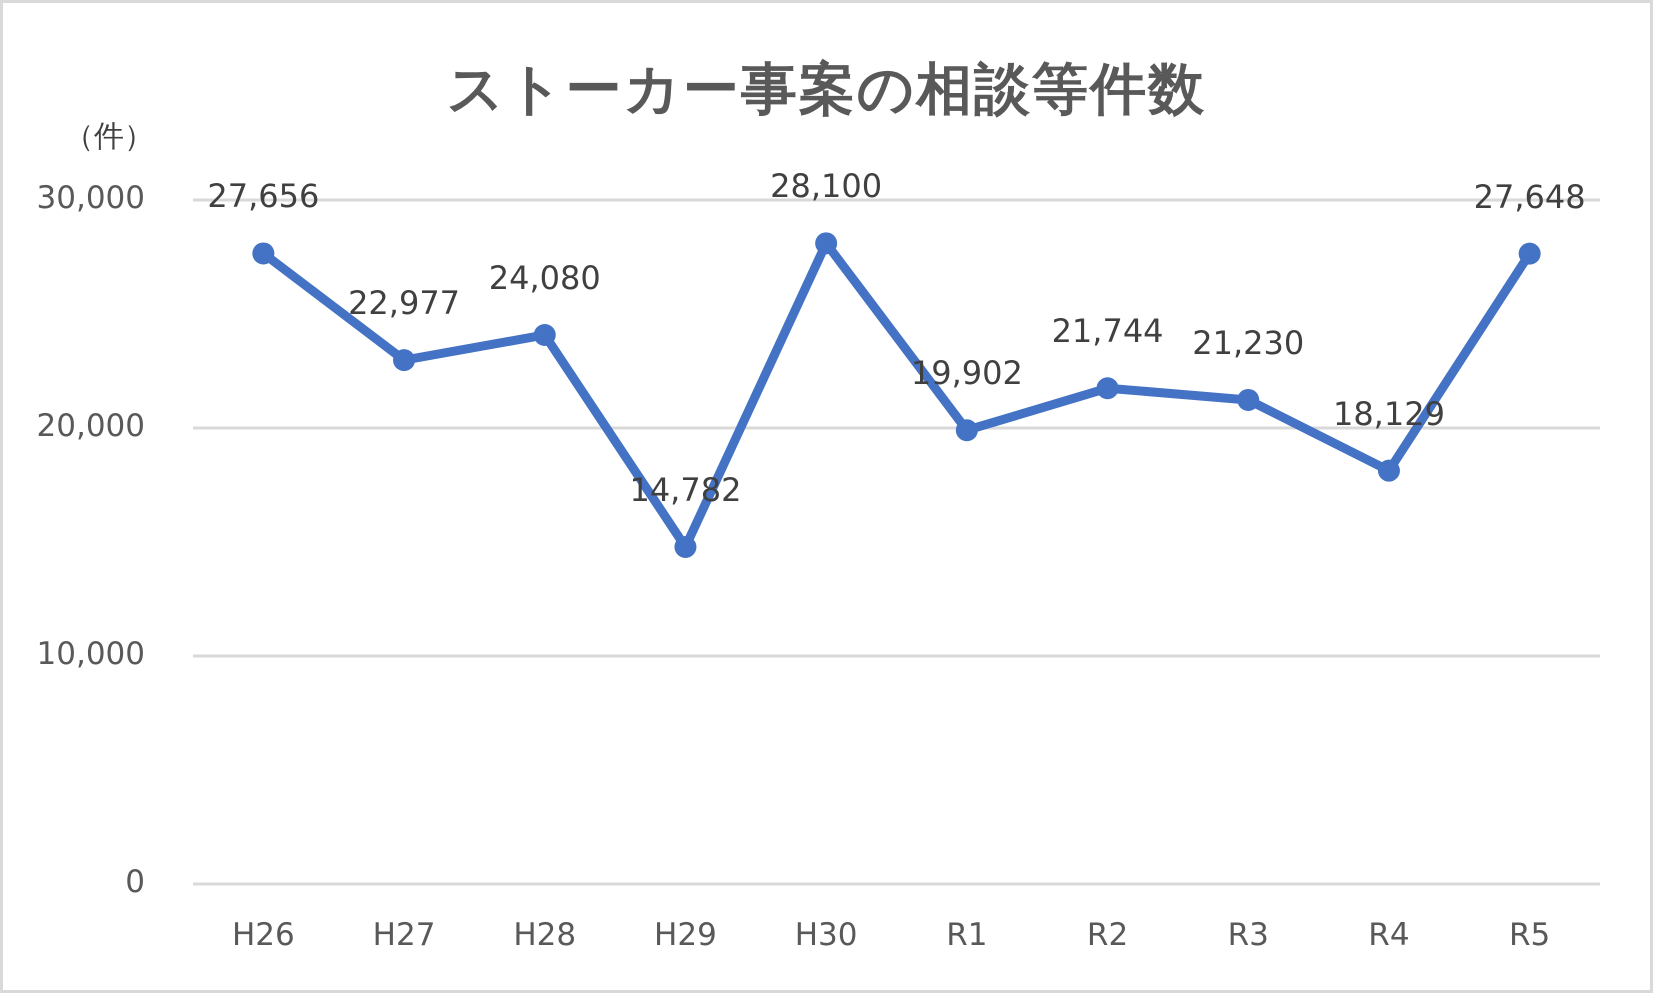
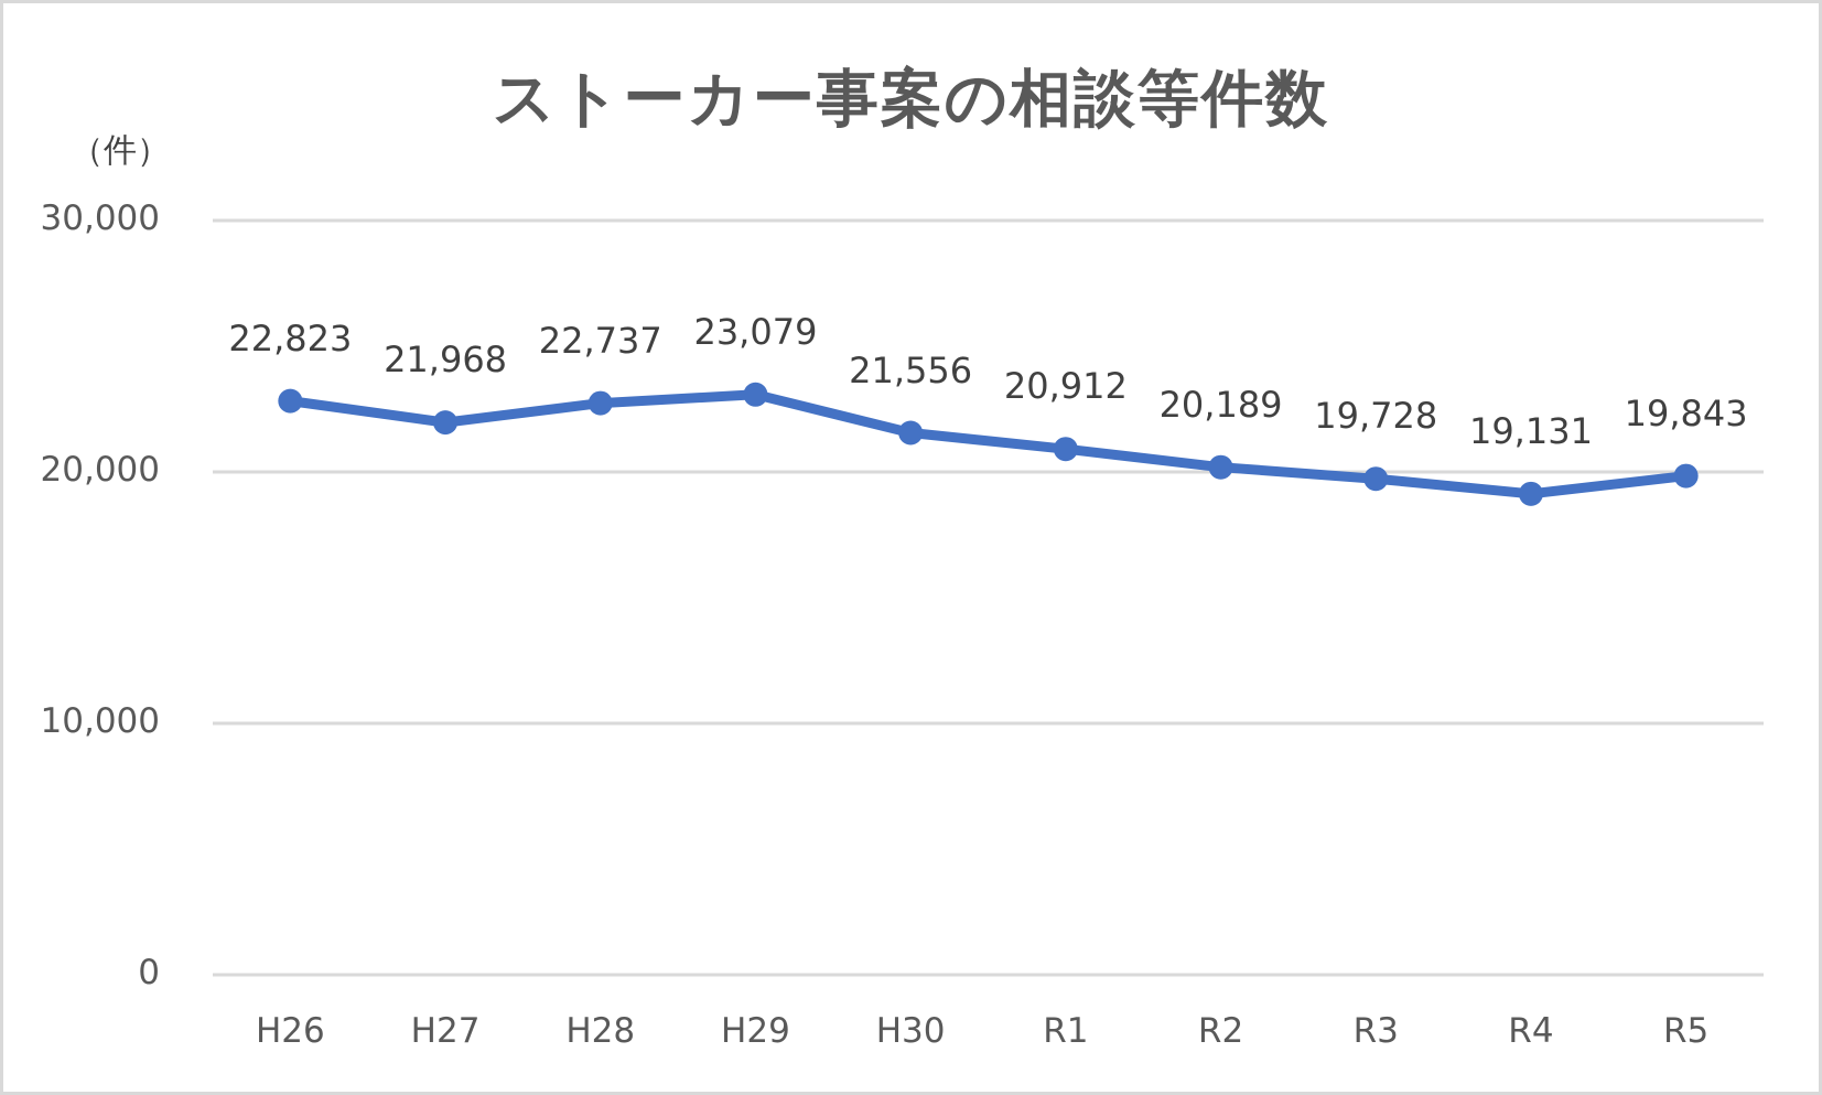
H26: 27,656 -> 22,823
H27: 22,977 -> 21,968
H28: 24,080 -> 22,737
H29: 14,782 -> 23,079
H30: 28,100 -> 21,556
R1: 19,902 -> 20,912
R2: 21,744 -> 20,189
R3: 21,230 -> 19,728
R4: 18,129 -> 19,131
R5: 27,648 -> 19,843
